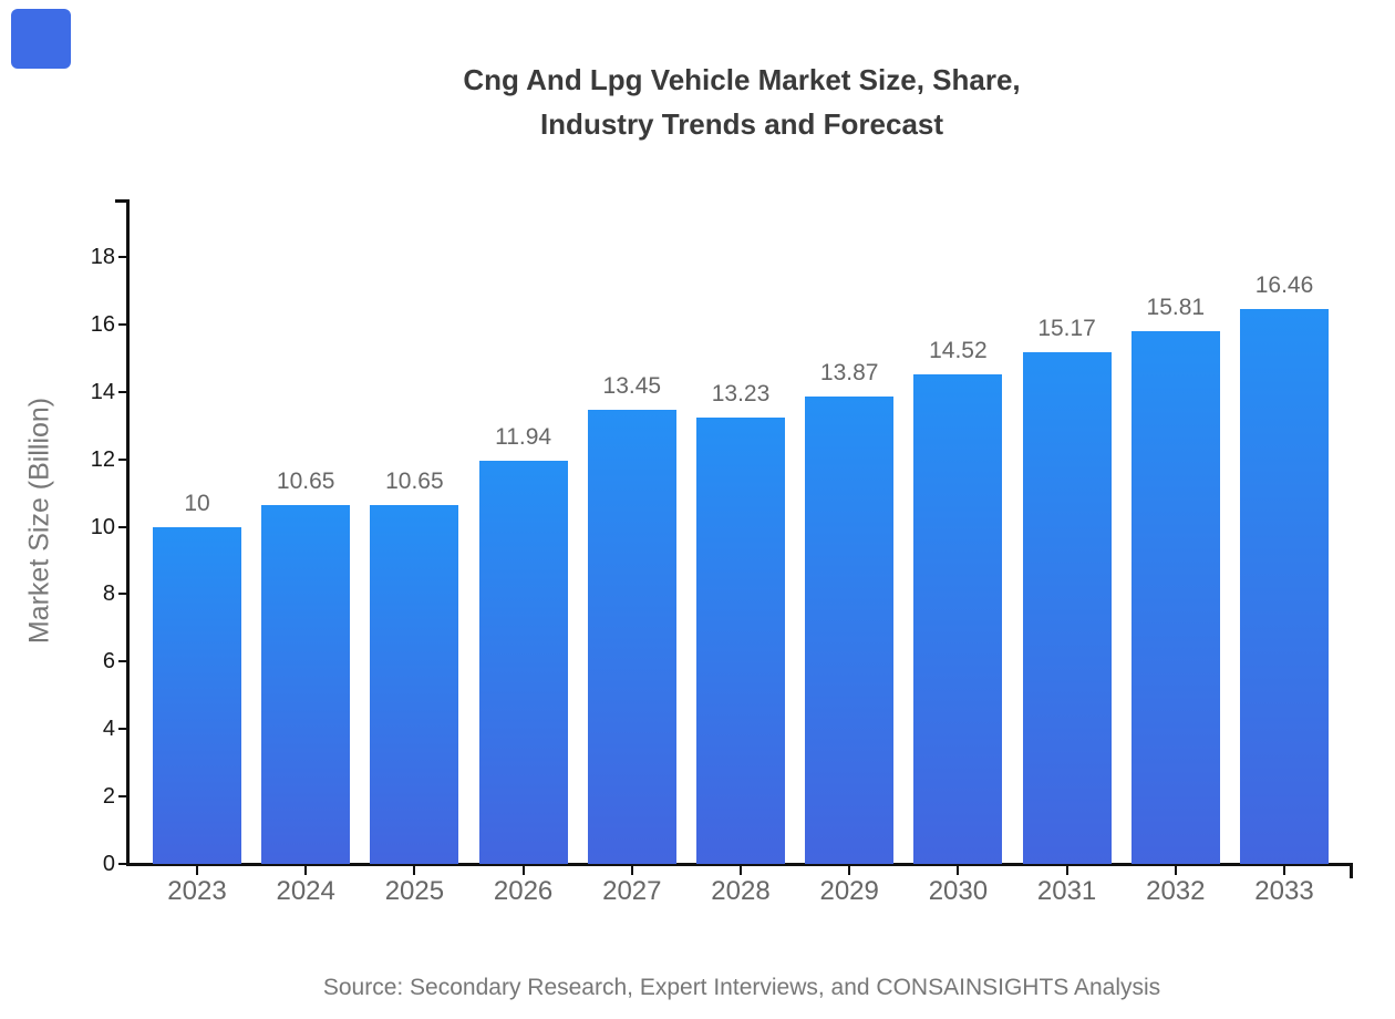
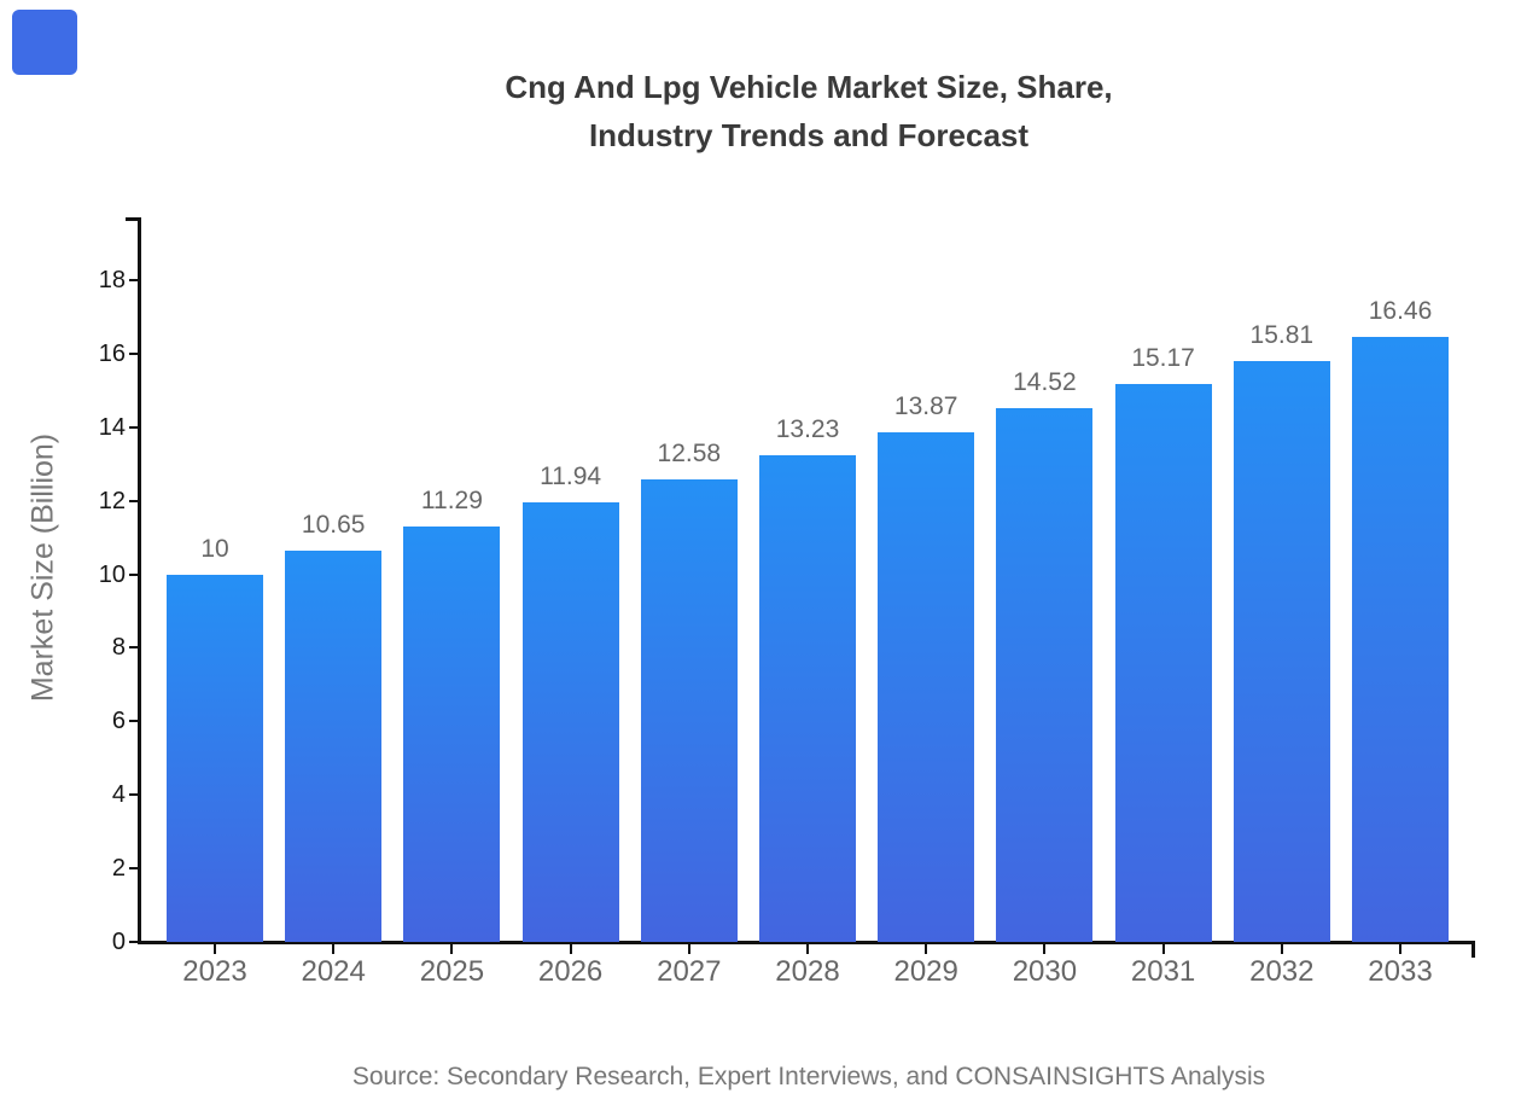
2025: 10.65 -> 11.29
2027: 13.45 -> 12.58
